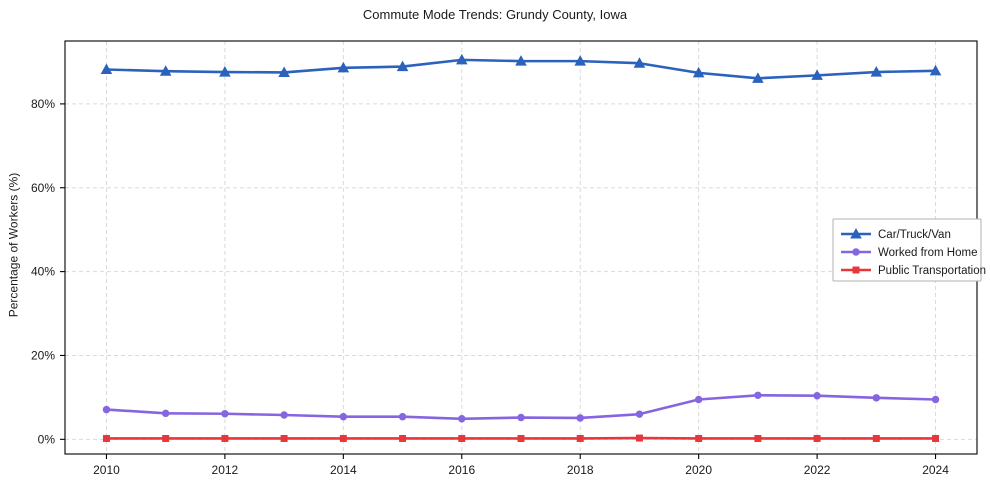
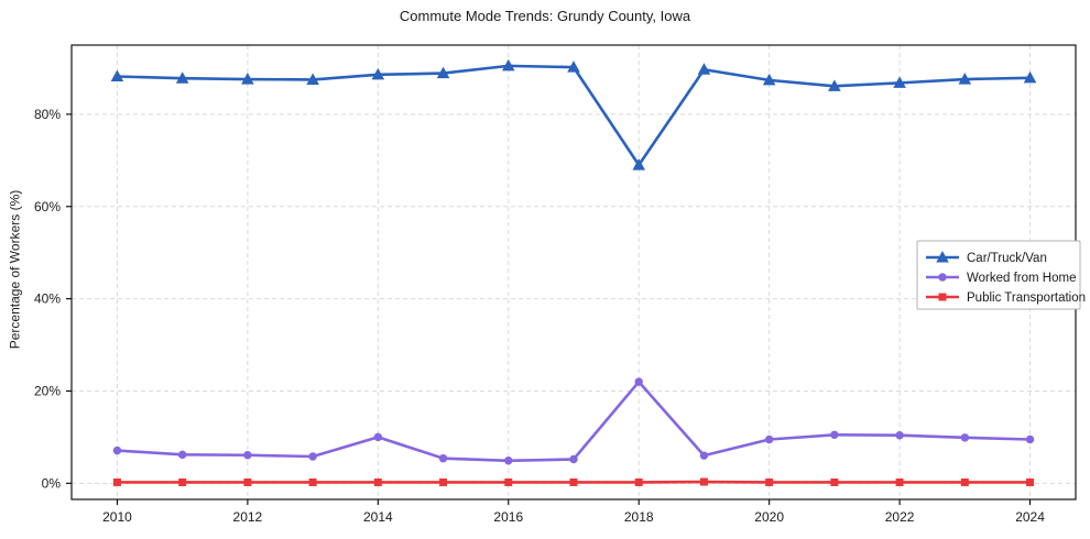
Worked from Home/2014: 5% -> 10%
Car/Truck/Van/2018: 90% -> 69%
Worked from Home/2018: 5% -> 22%
